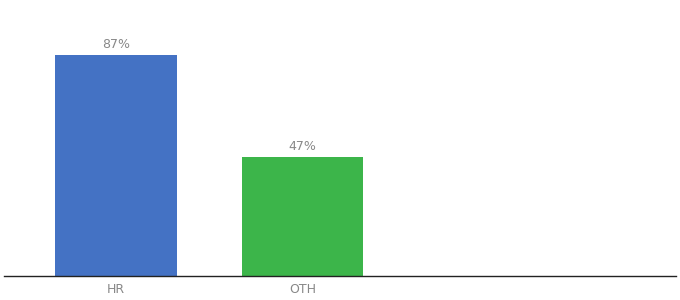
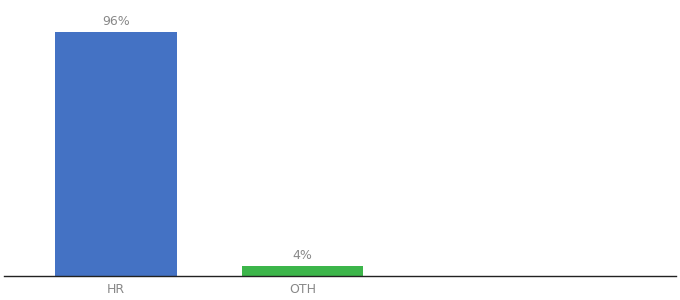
HR: 87% -> 96%
OTH: 47% -> 4%
